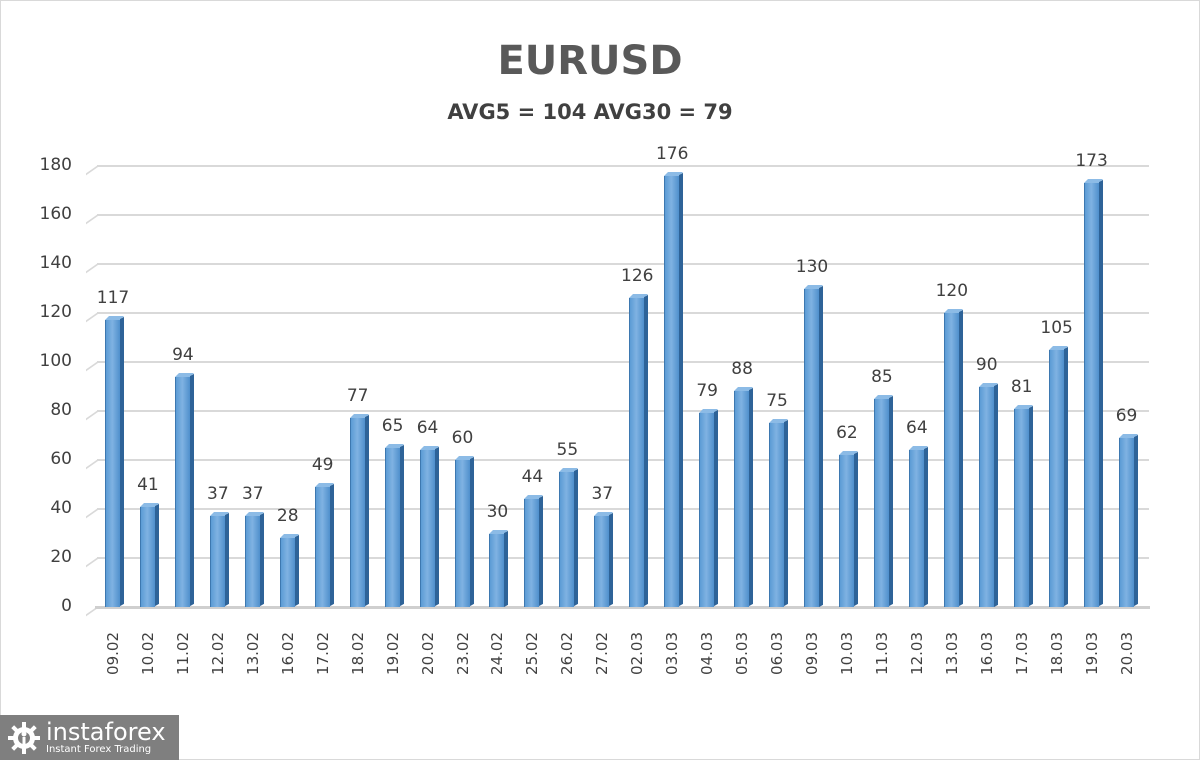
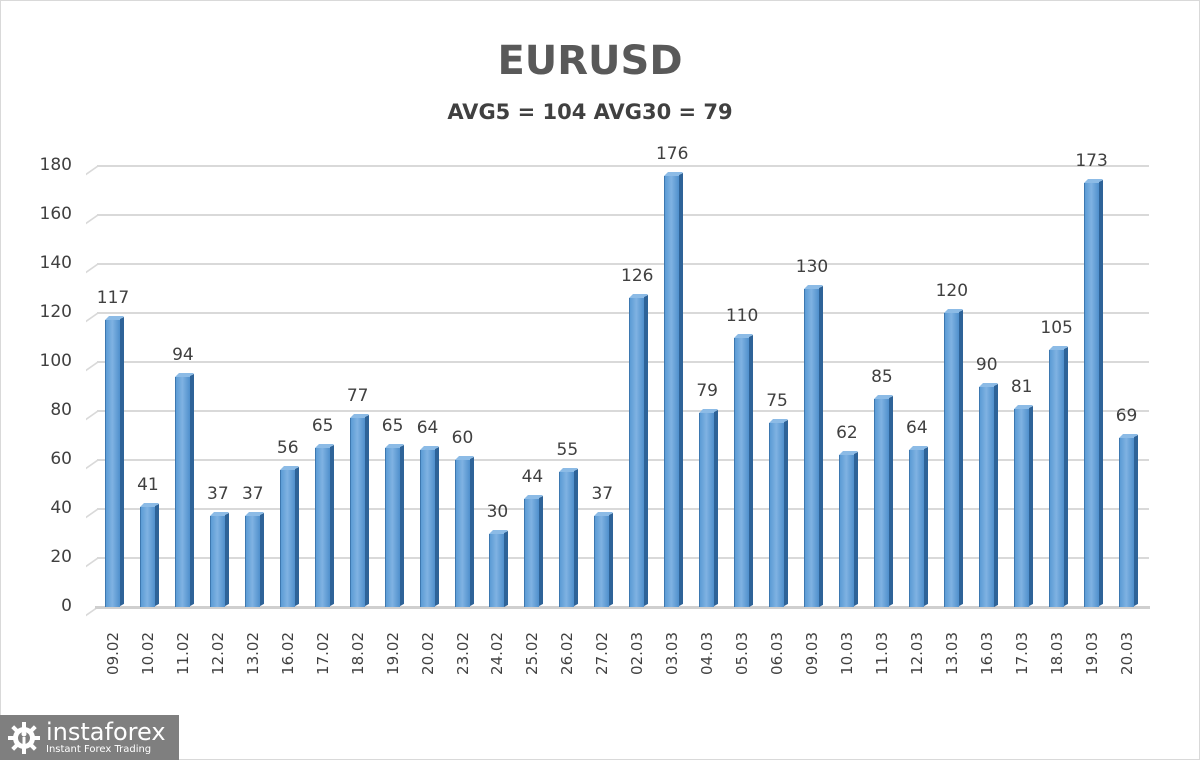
16.02: 28 -> 56
17.02: 49 -> 65
05.03: 88 -> 110
